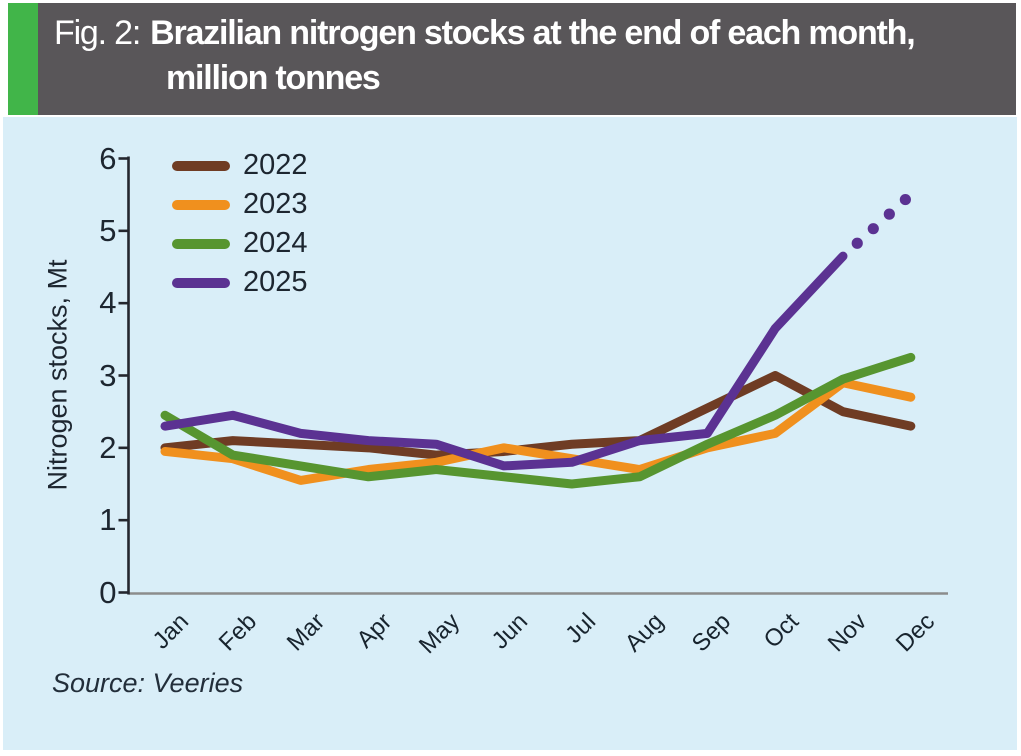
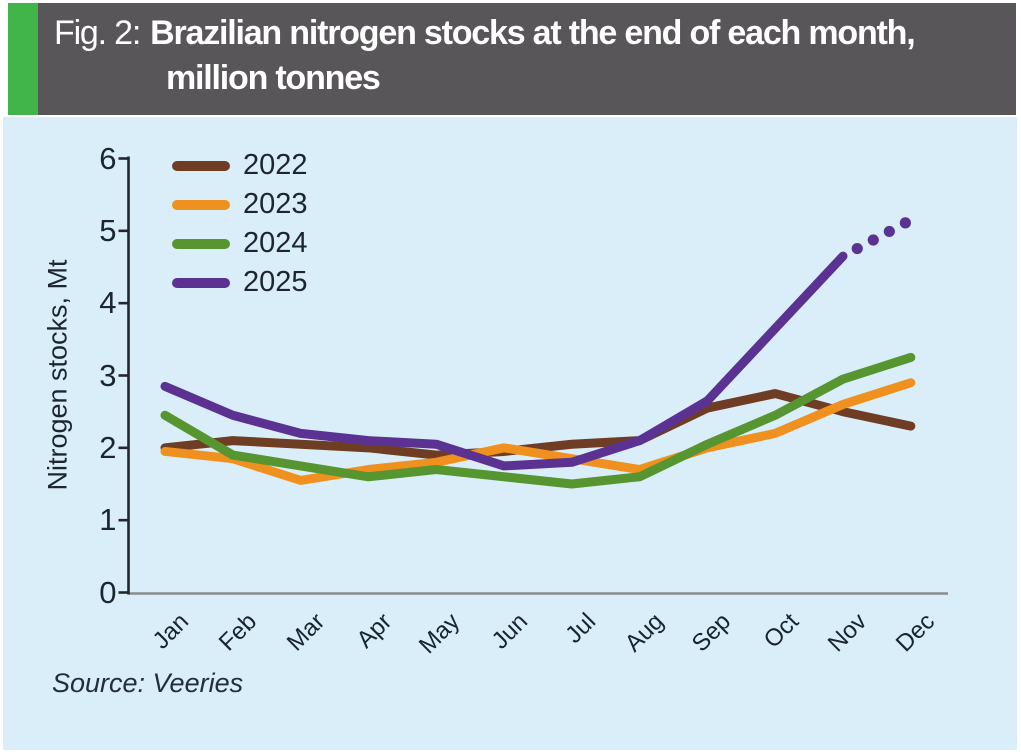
2025/Jan: 2.3 -> 2.9
2025/Sep: 2.2 -> 2.6
2022/Oct: 3.0 -> 2.8
2023/Nov: 2.9 -> 2.6
2023/Dec: 2.7 -> 2.9
2025/Dec: 5.5 -> 5.2
